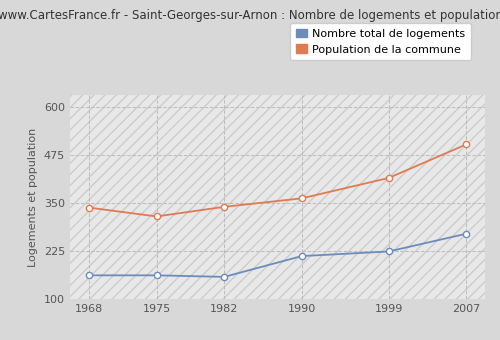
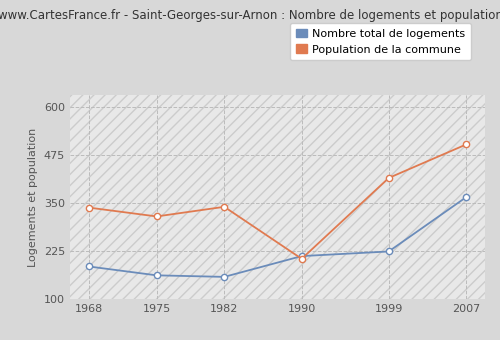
Nombre total de logements/1968: 162 -> 185
Population de la commune/1990: 362 -> 205
Nombre total de logements/2007: 270 -> 365
